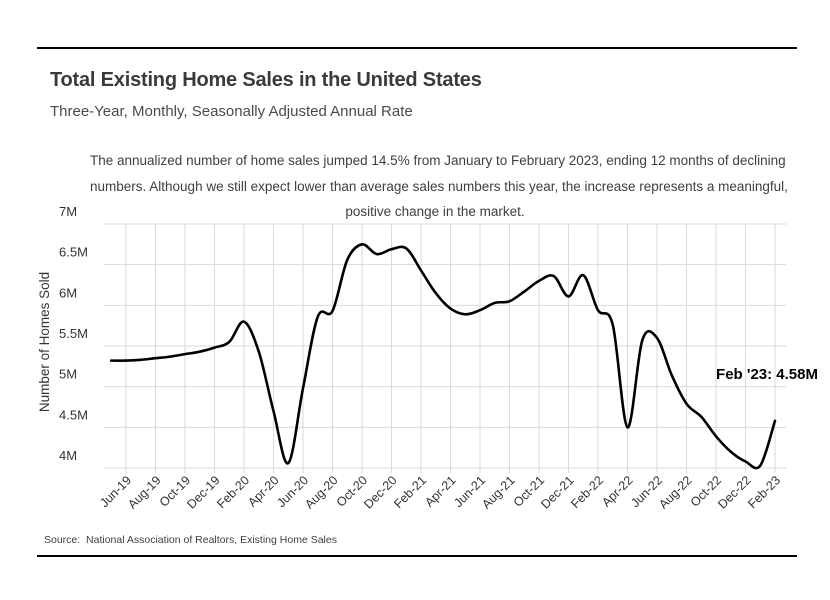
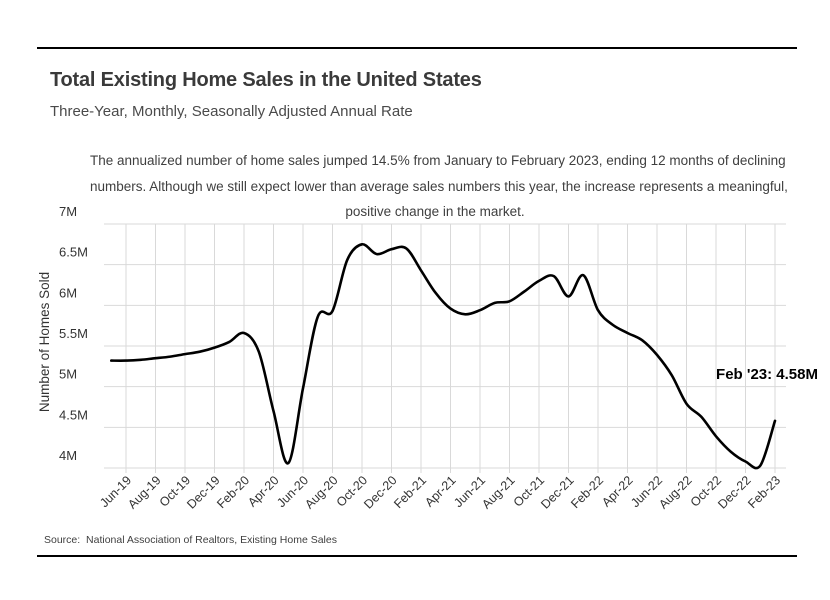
Feb-20: 5.8M -> 5.7M
Apr-22: 4.5M -> 5.7M
Jun-22: 5.6M -> 5.4M
